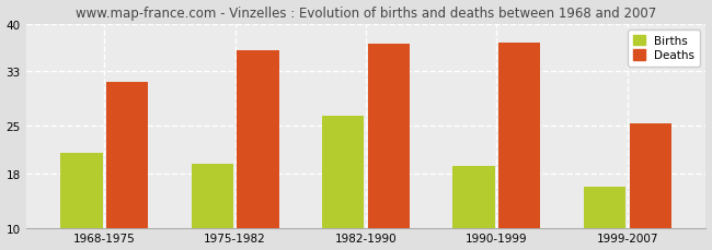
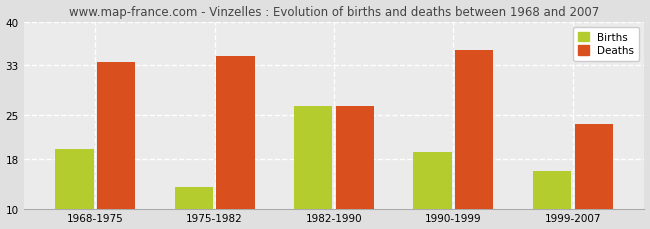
Births/1968-1975: 21.0 -> 19.5
Deaths/1968-1975: 31.4 -> 33.5
Births/1975-1982: 19.4 -> 13.5
Deaths/1975-1982: 36.0 -> 34.5
Deaths/1982-1990: 37.0 -> 26.5
Deaths/1990-1999: 37.2 -> 35.5
Deaths/1999-2007: 25.4 -> 23.5
